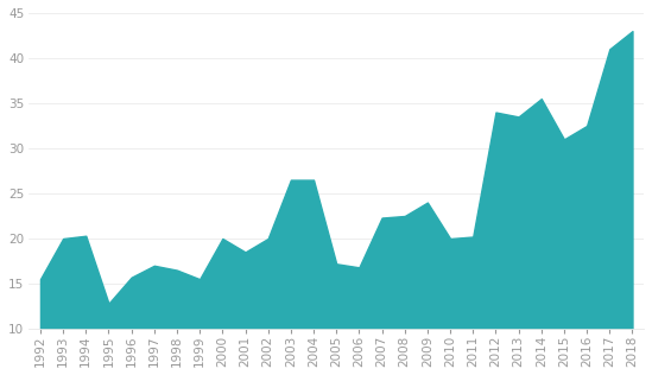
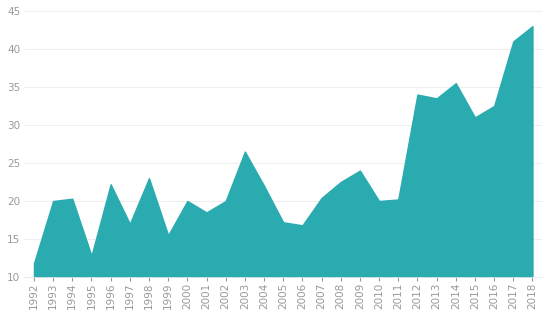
1992: 15.5 -> 11.8
1996: 15.7 -> 22.2
1998: 16.5 -> 23.0
2004: 26.5 -> 22.0
2007: 22.3 -> 20.4
